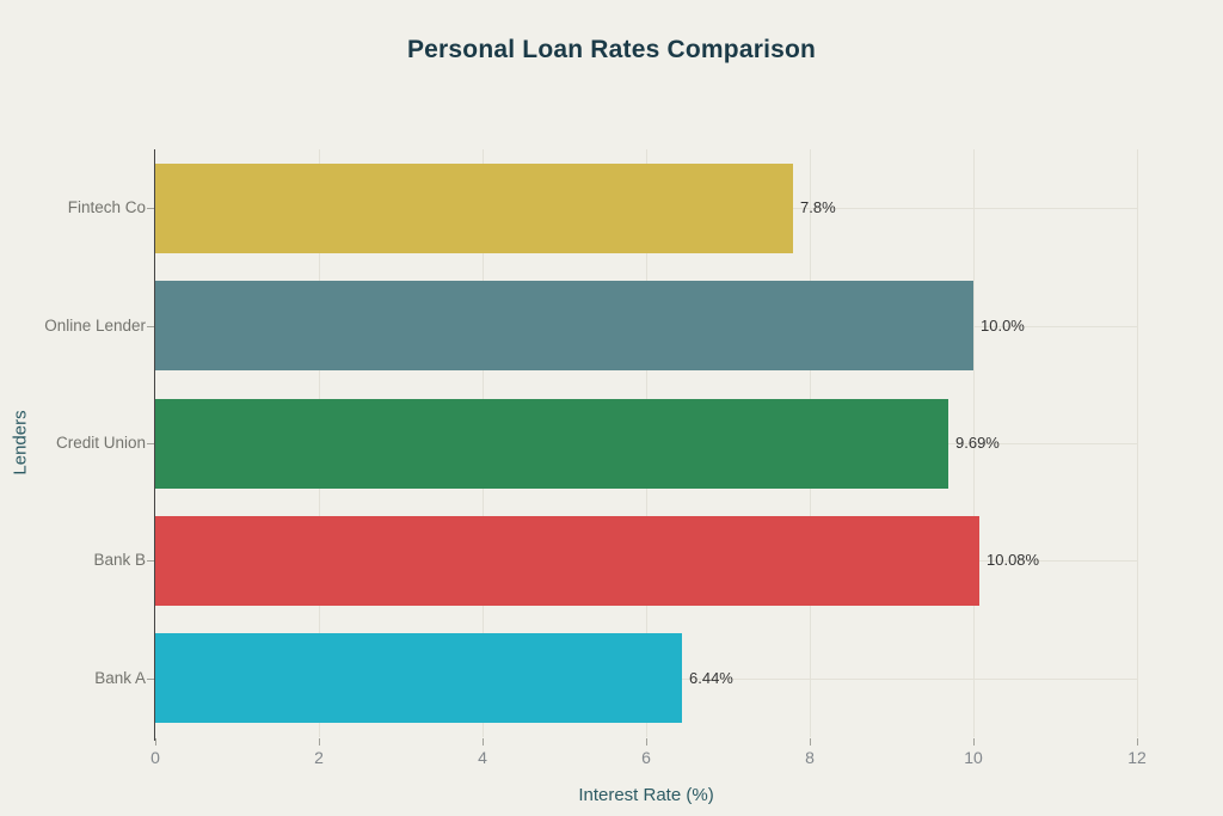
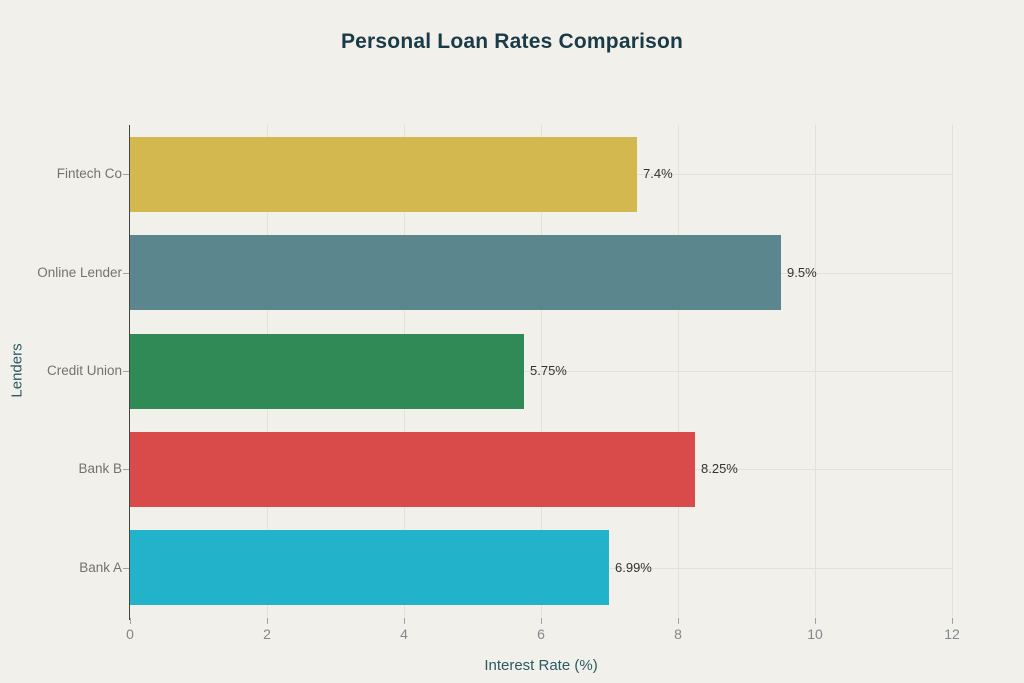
Fintech Co: 7.8% -> 7.4%
Online Lender: 10.0% -> 9.5%
Credit Union: 9.69% -> 5.75%
Bank B: 10.08% -> 8.25%
Bank A: 6.44% -> 6.99%
